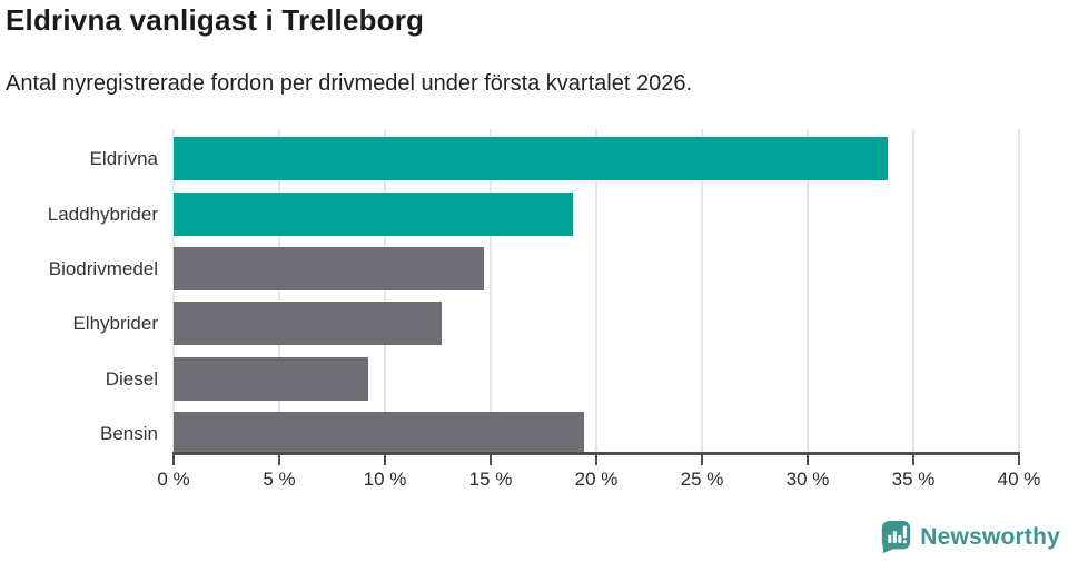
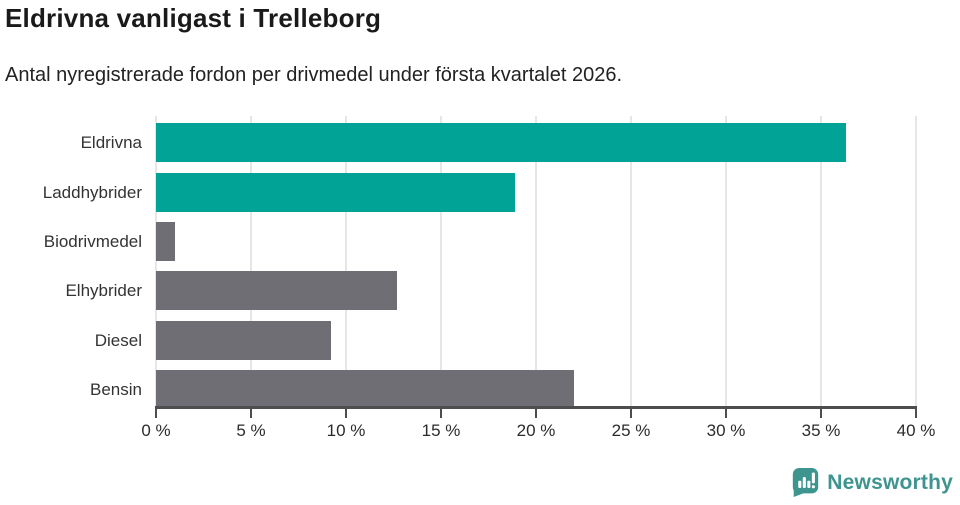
Eldrivna: 33.8% -> 36.3%
Biodrivmedel: 14.7% -> 1.0%
Bensin: 19.4% -> 22.0%
